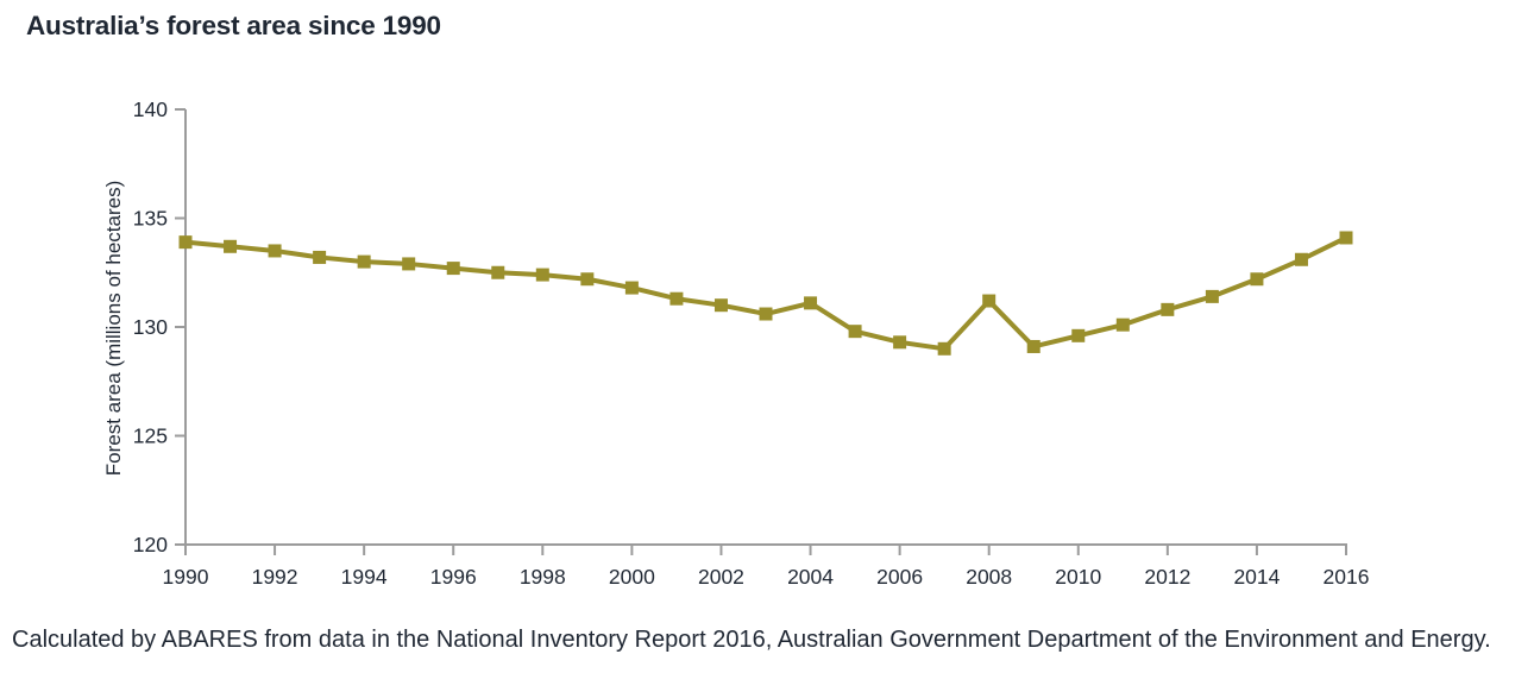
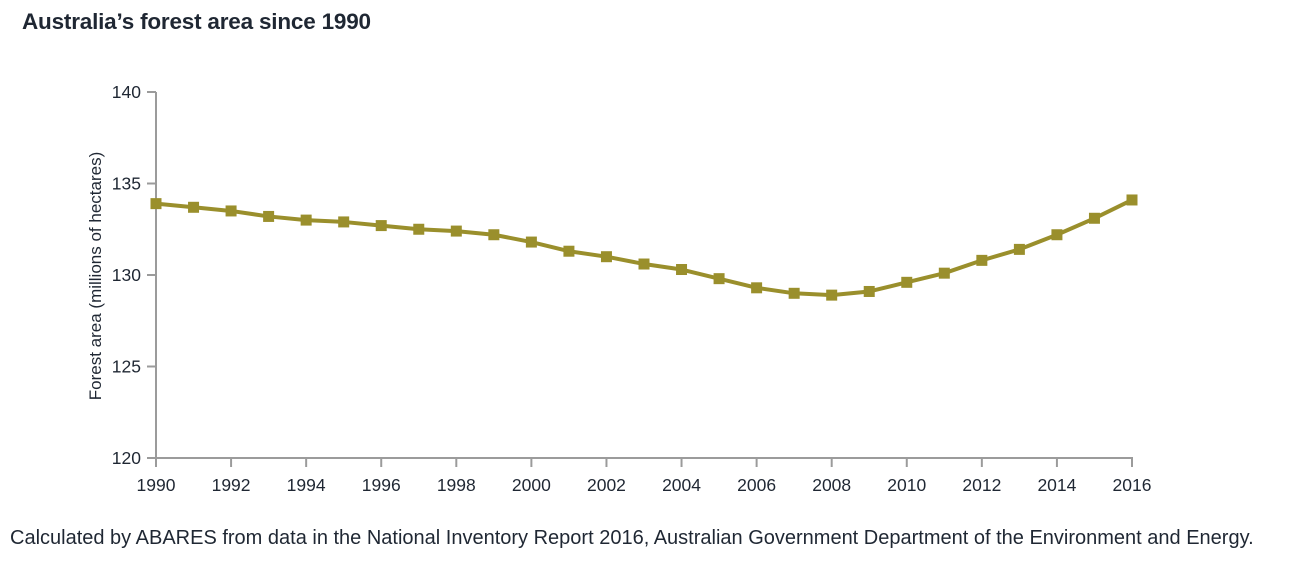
2004: 131.1 -> 130.3
2008: 131.2 -> 128.9
